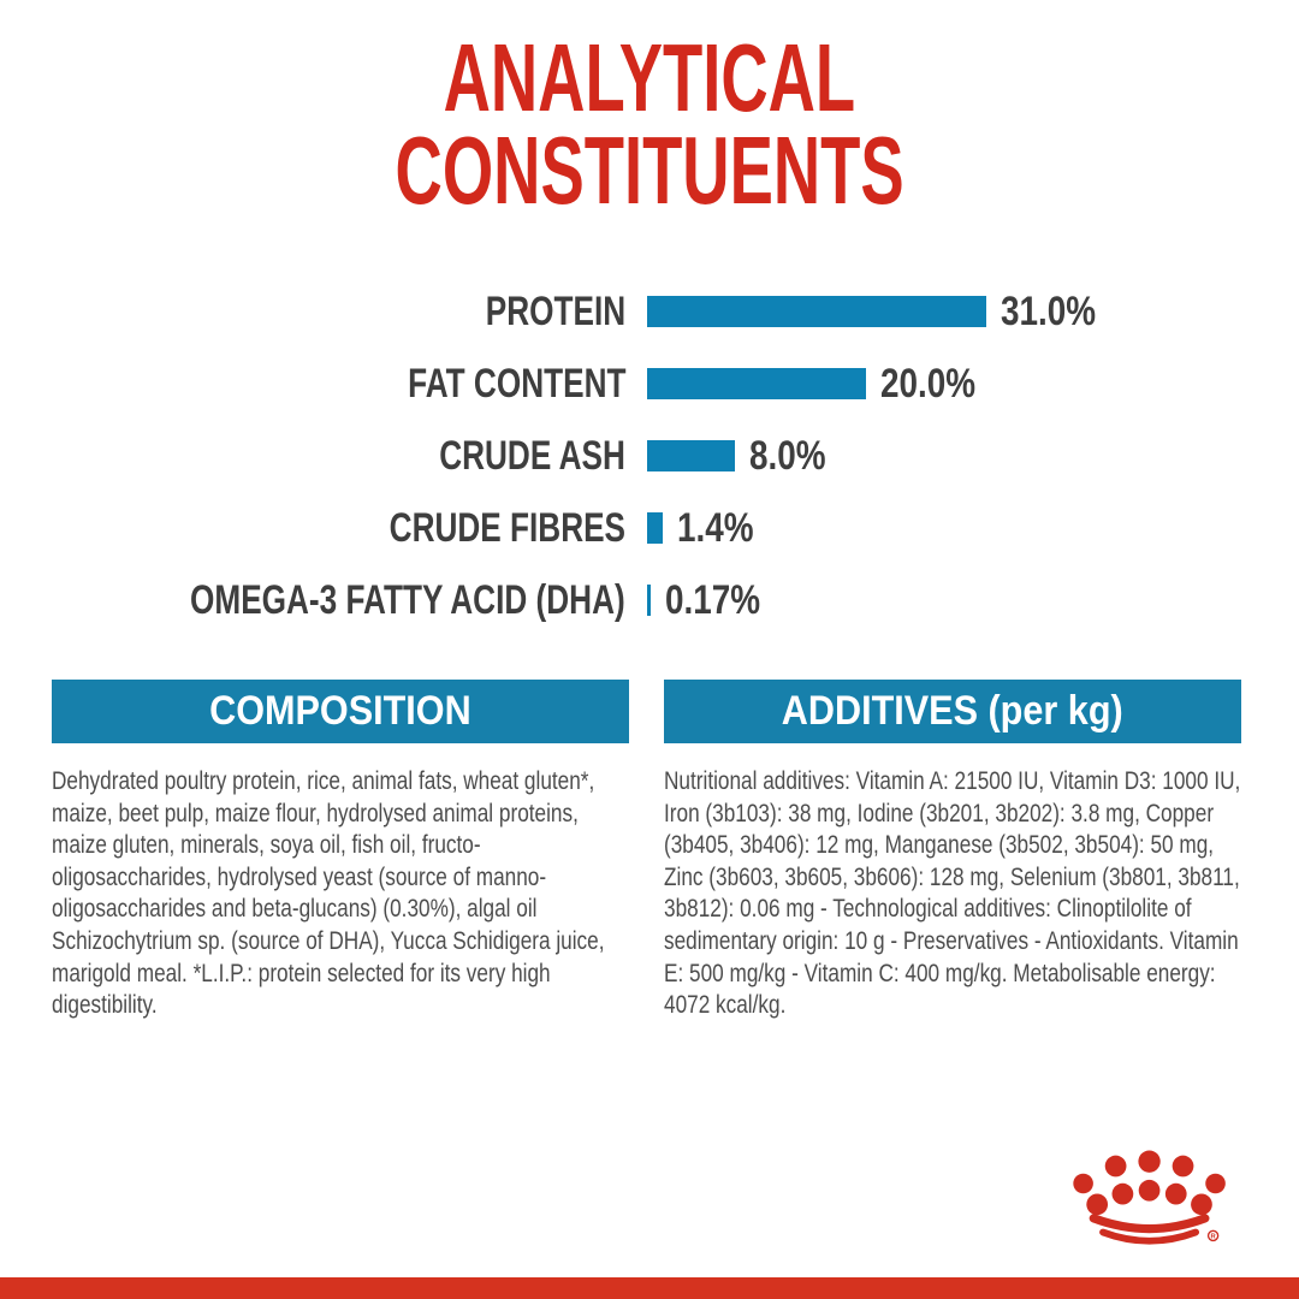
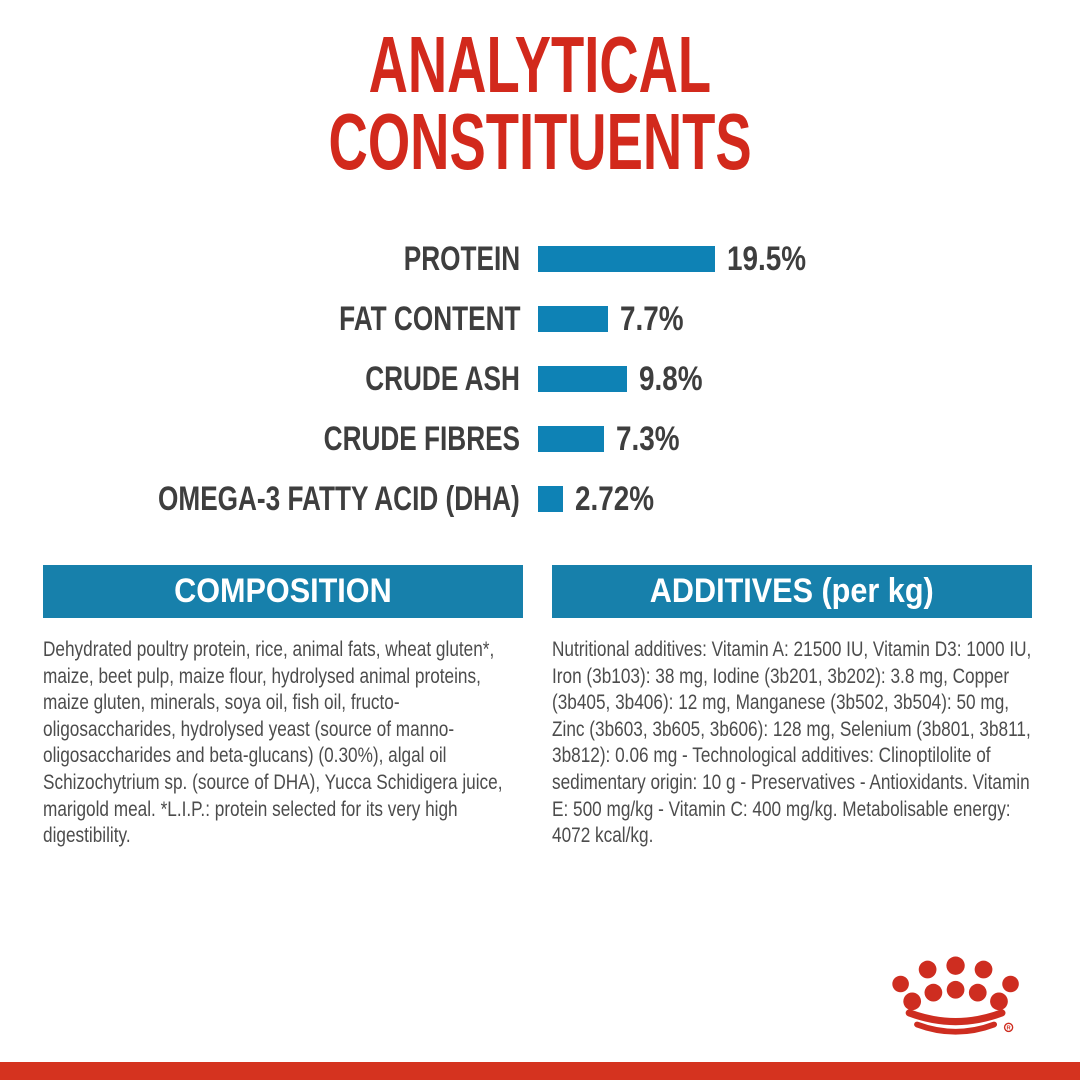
PROTEIN: 31.0% -> 19.5%
FAT CONTENT: 20.0% -> 7.7%
CRUDE ASH: 8.0% -> 9.8%
CRUDE FIBRES: 1.4% -> 7.3%
OMEGA-3 FATTY ACID (DHA): 0.17% -> 2.72%
